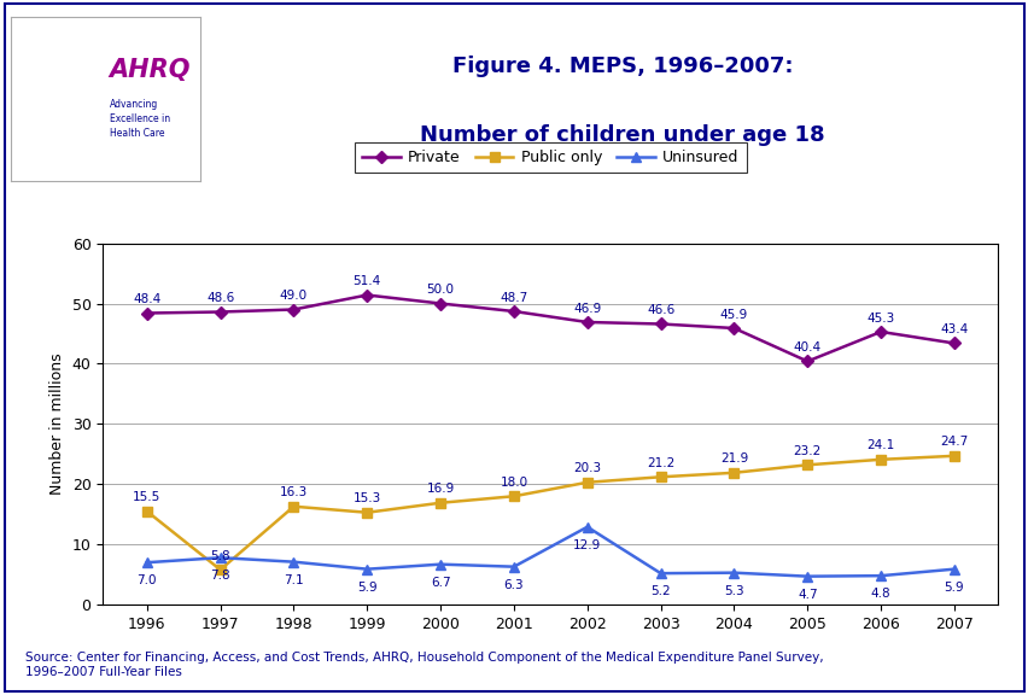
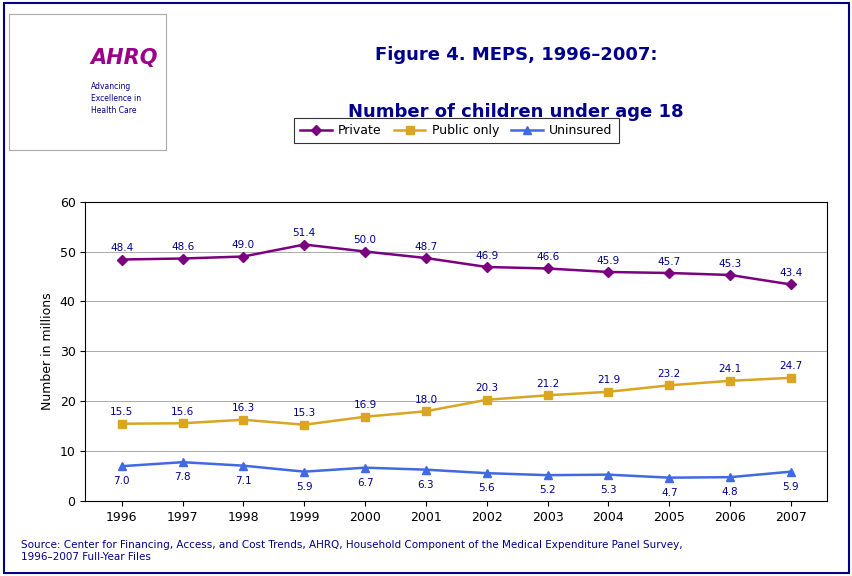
Public only/1997: 5.8 -> 15.6
Uninsured/2002: 12.9 -> 5.6
Private/2005: 40.4 -> 45.7
